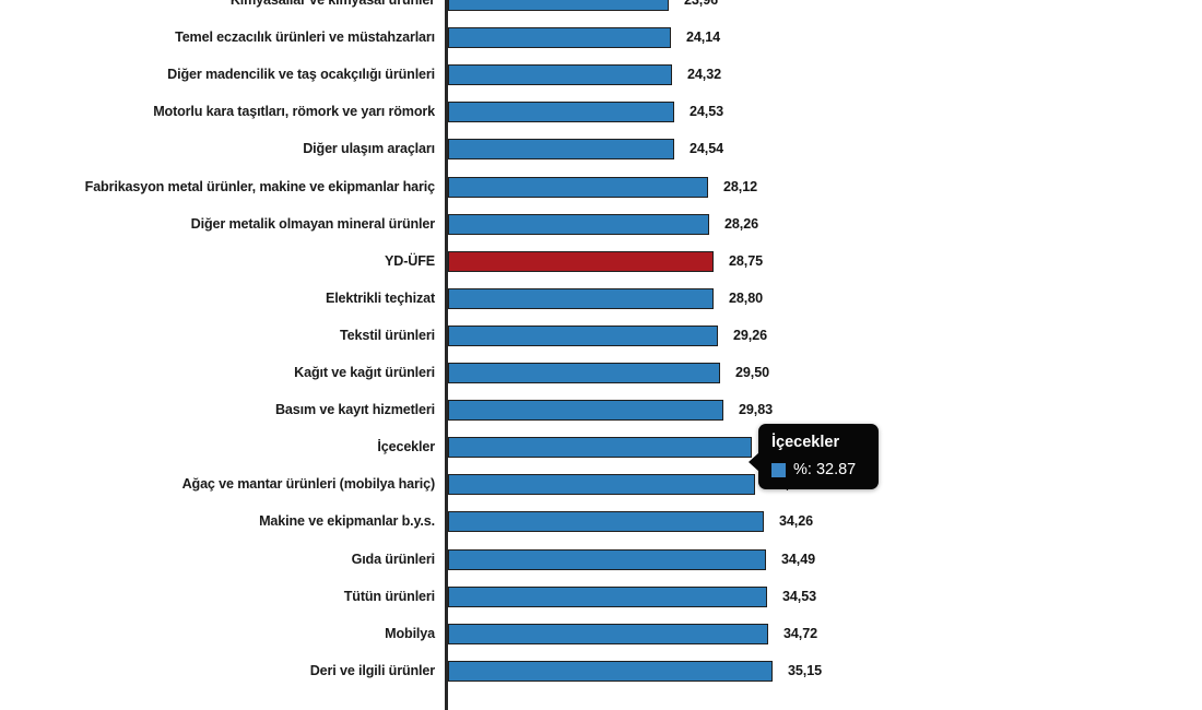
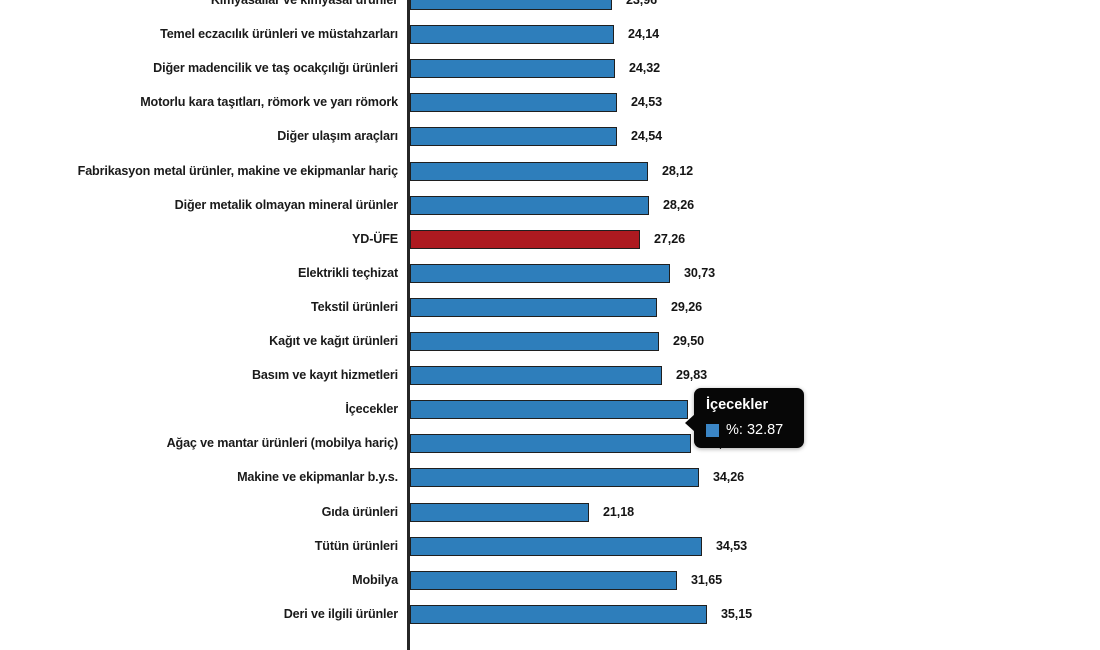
YD-ÜFE: 28,75 -> 27,26
Elektrikli teçhizat: 28,80 -> 30,73
Gıda ürünleri: 34,49 -> 21,18
Mobilya: 34,72 -> 31,65
